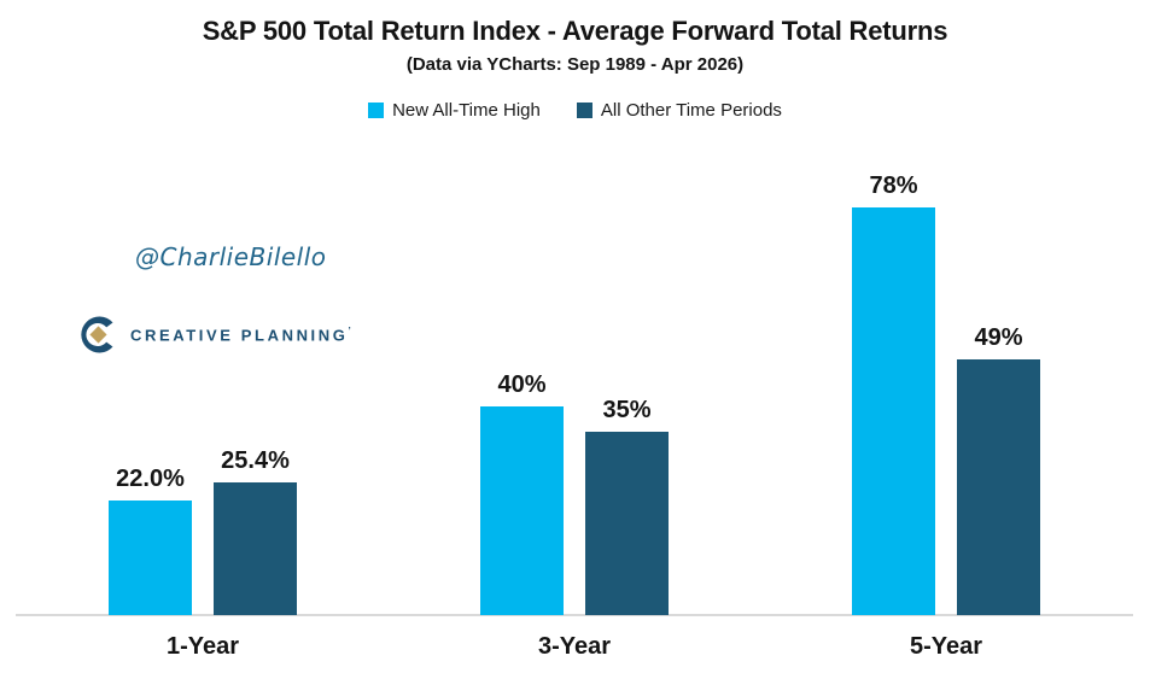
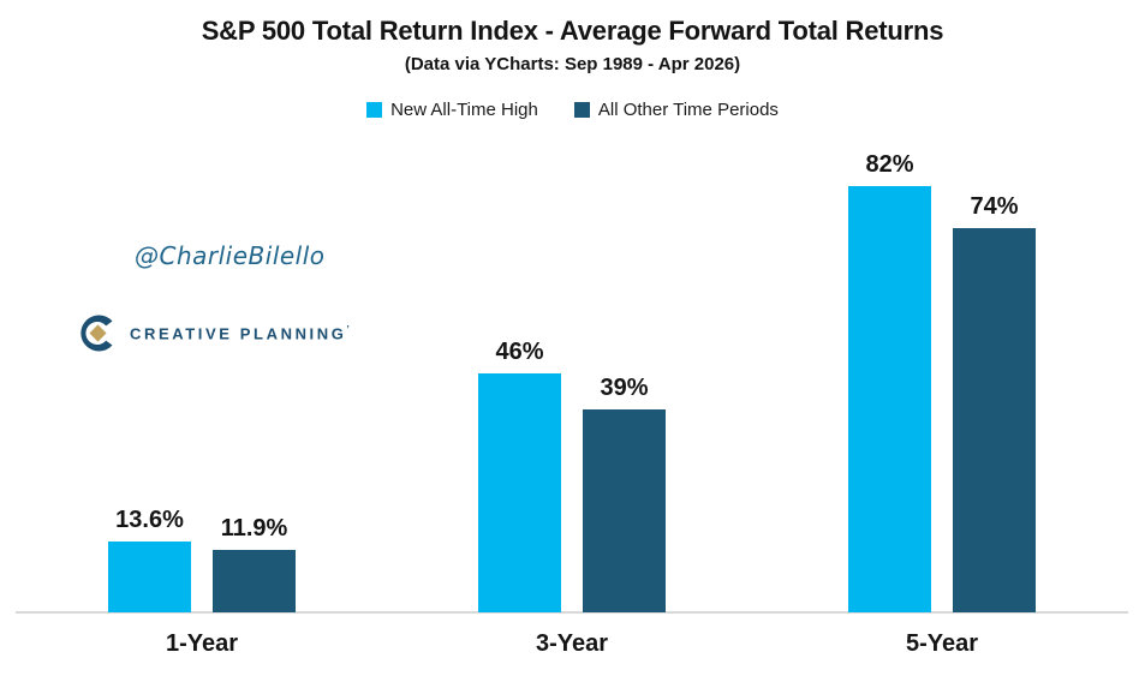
New All-Time High/1-Year: 22.0% -> 13.6%
All Other Time Periods/1-Year: 25.4% -> 11.9%
New All-Time High/3-Year: 40% -> 46%
All Other Time Periods/3-Year: 35% -> 39%
New All-Time High/5-Year: 78% -> 82%
All Other Time Periods/5-Year: 49% -> 74%
